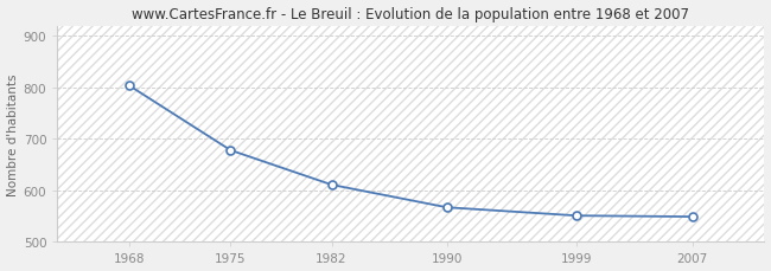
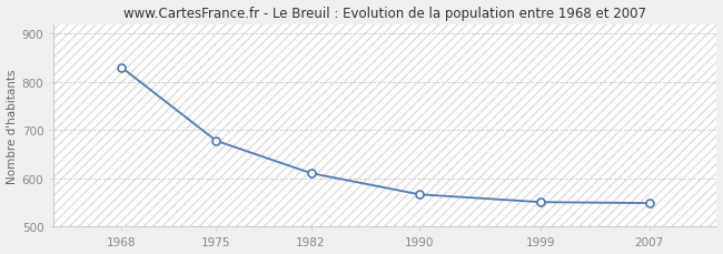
1968: 803 -> 830
